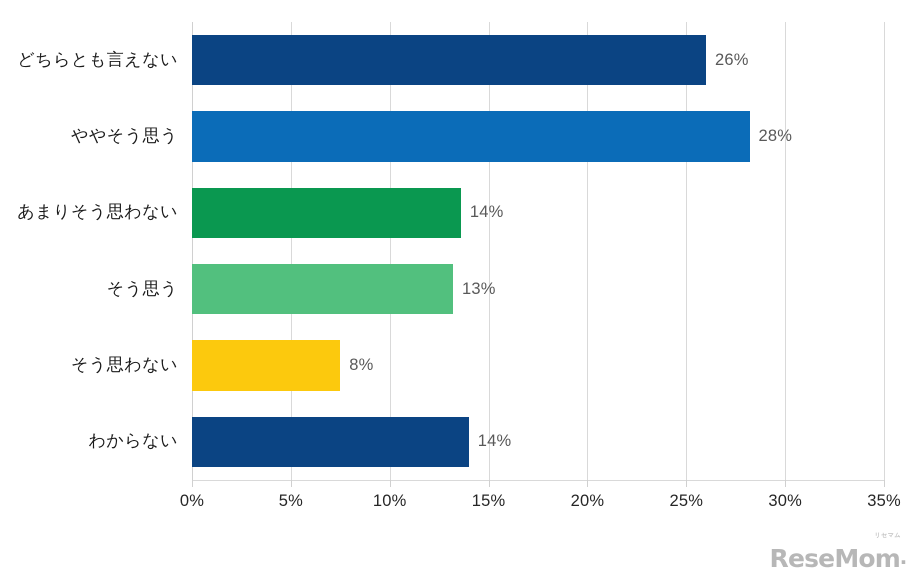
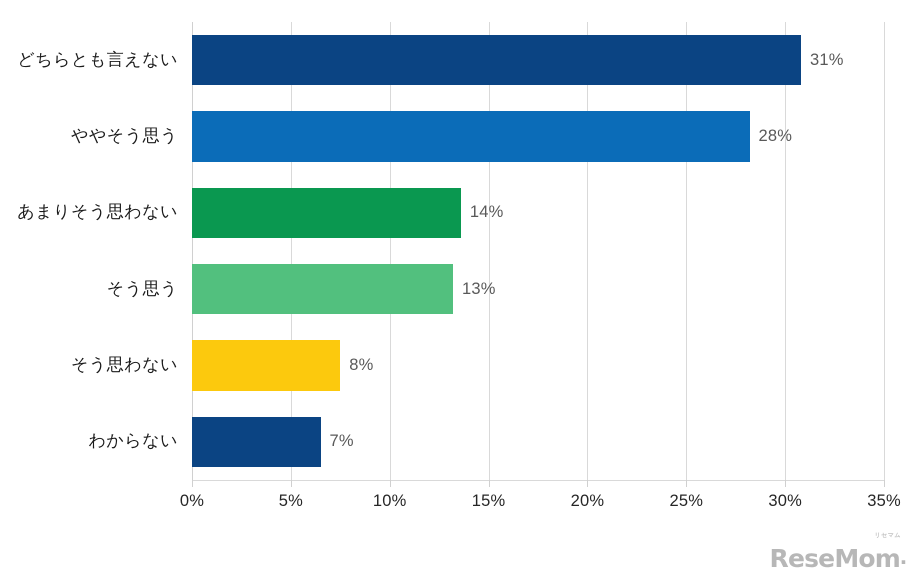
どちらとも言えない: 26% -> 31%
わからない: 14% -> 7%
